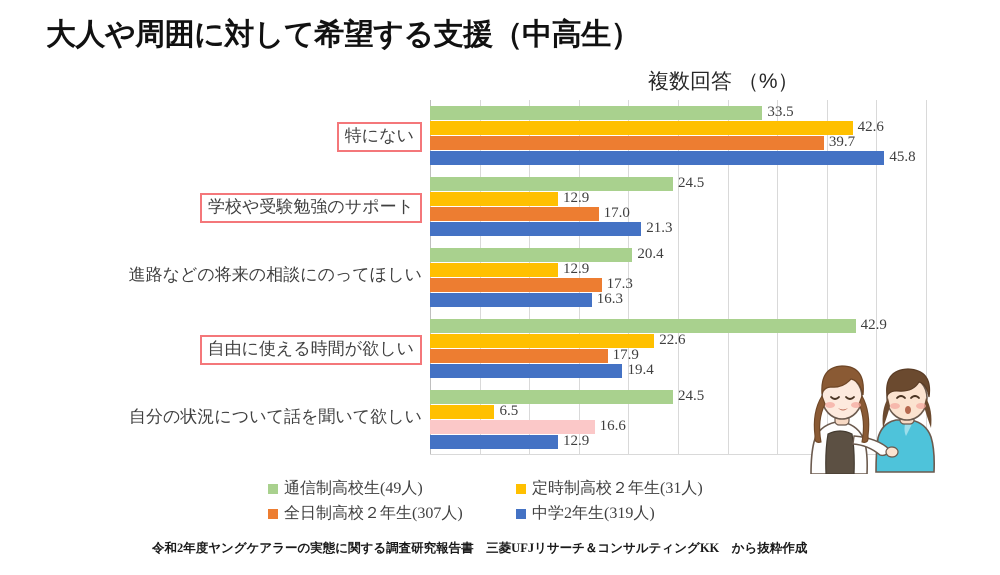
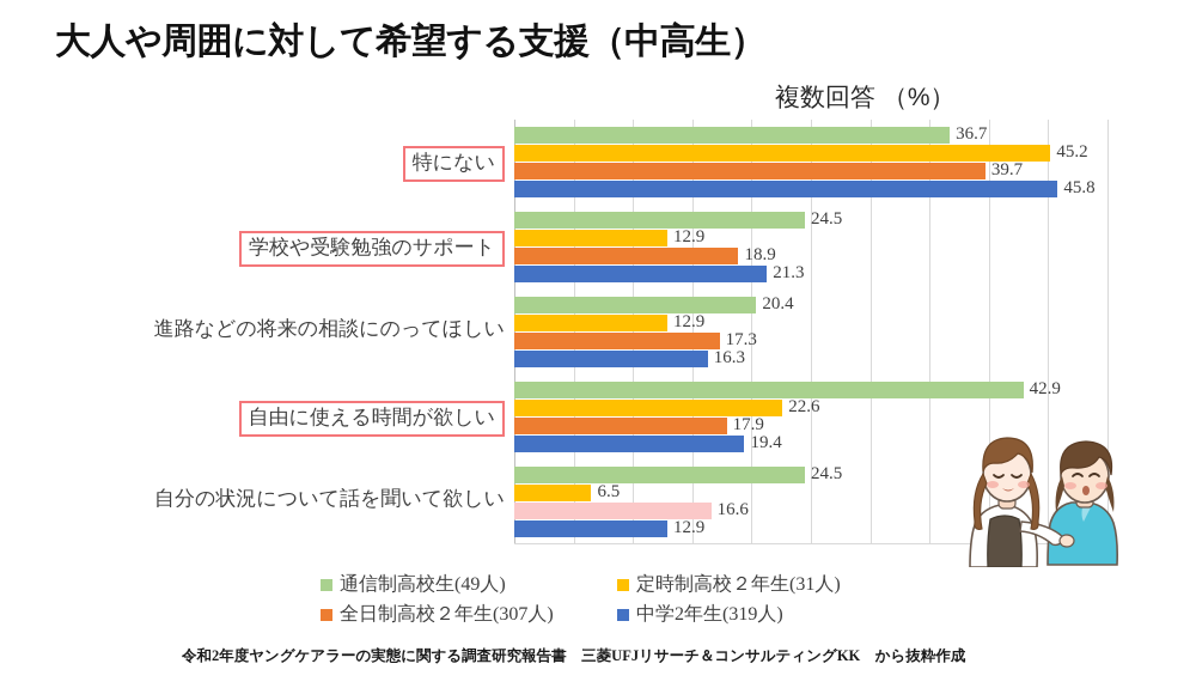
通信制高校生(49人)/特にない: 33.5 -> 36.7
定時制高校２年生(31人)/特にない: 42.6 -> 45.2
全日制高校２年生(307人)/学校や受験勉強のサポート: 17.0 -> 18.9
